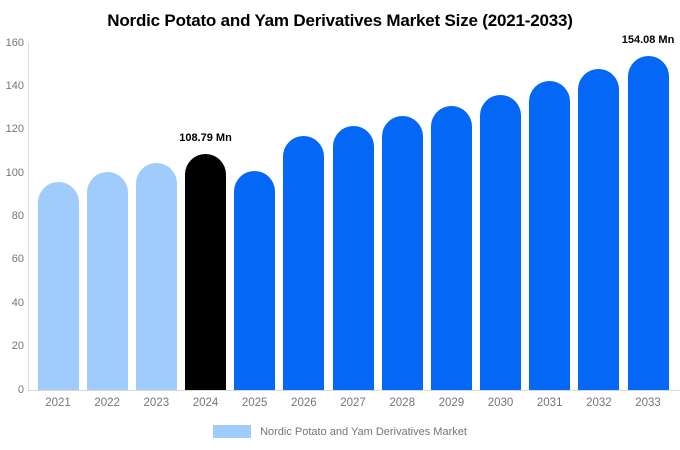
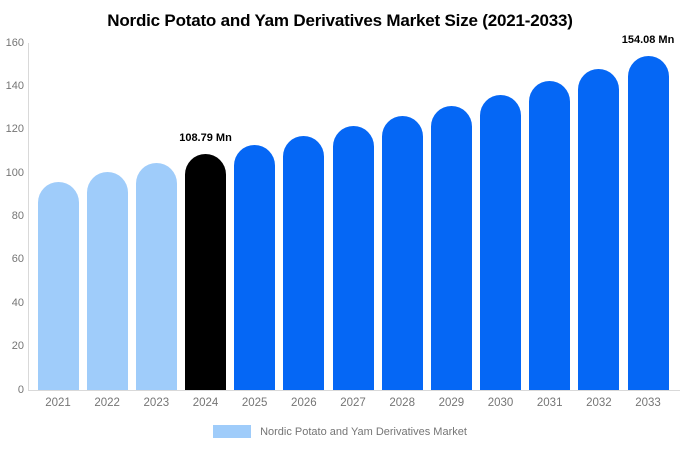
2025: 101 -> 113
